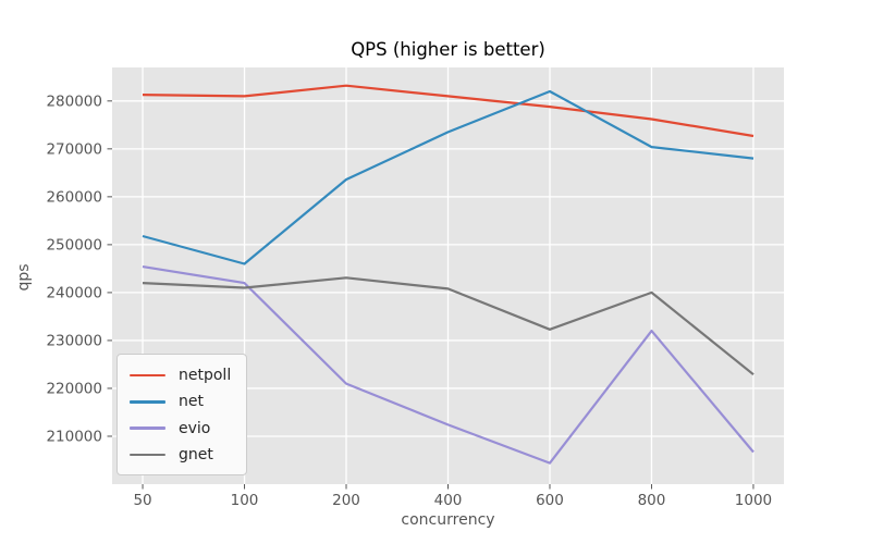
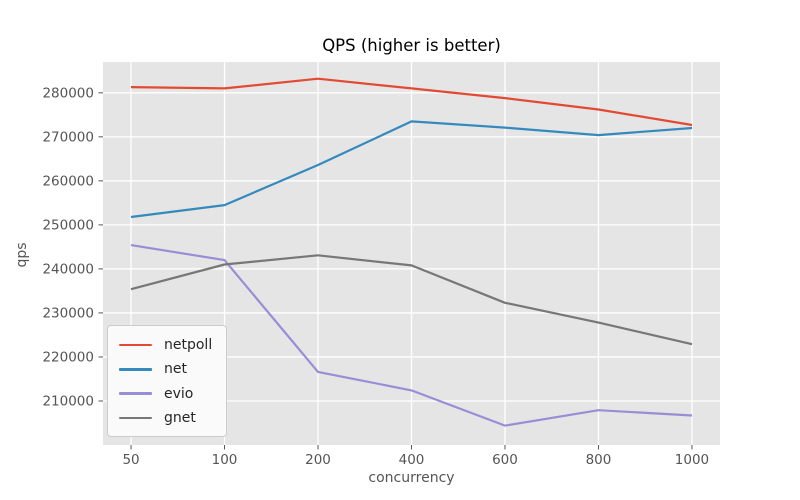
gnet/50: 242000 -> 235000
net/100: 246000 -> 254000
evio/200: 221000 -> 217000
net/600: 282000 -> 272000
evio/800: 232000 -> 208000
gnet/800: 240000 -> 228000
net/1000: 268000 -> 272000
